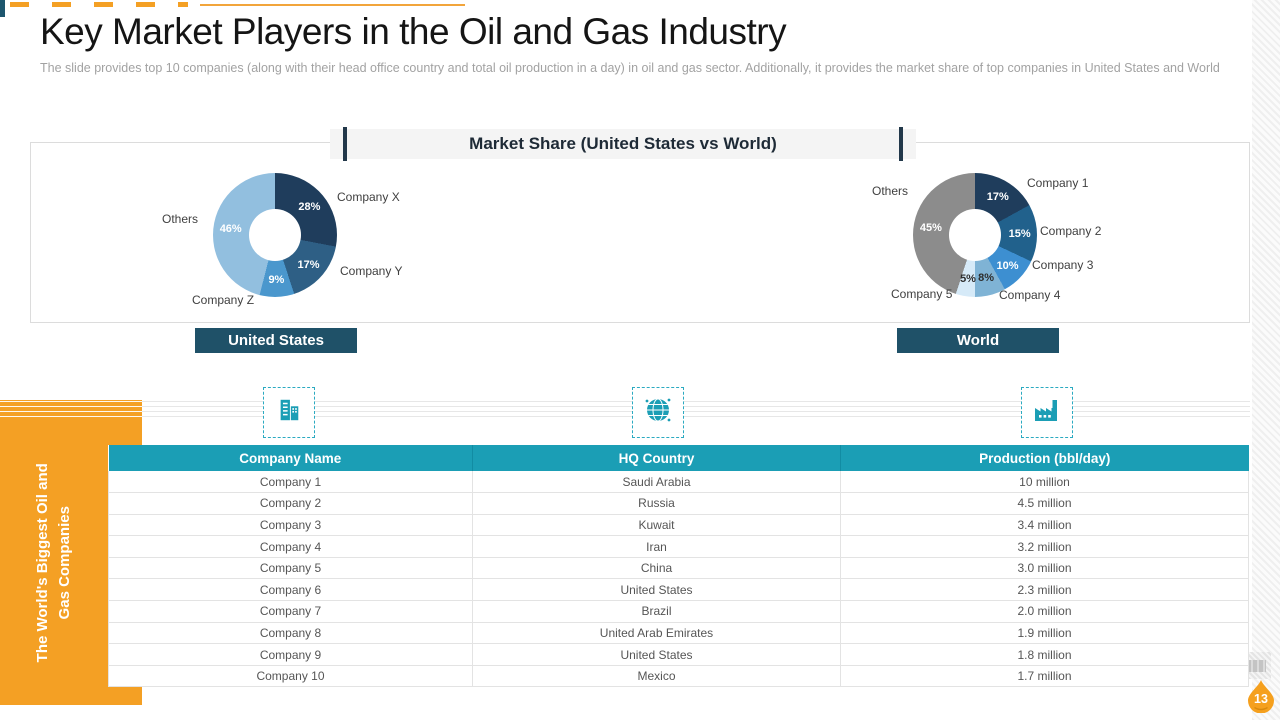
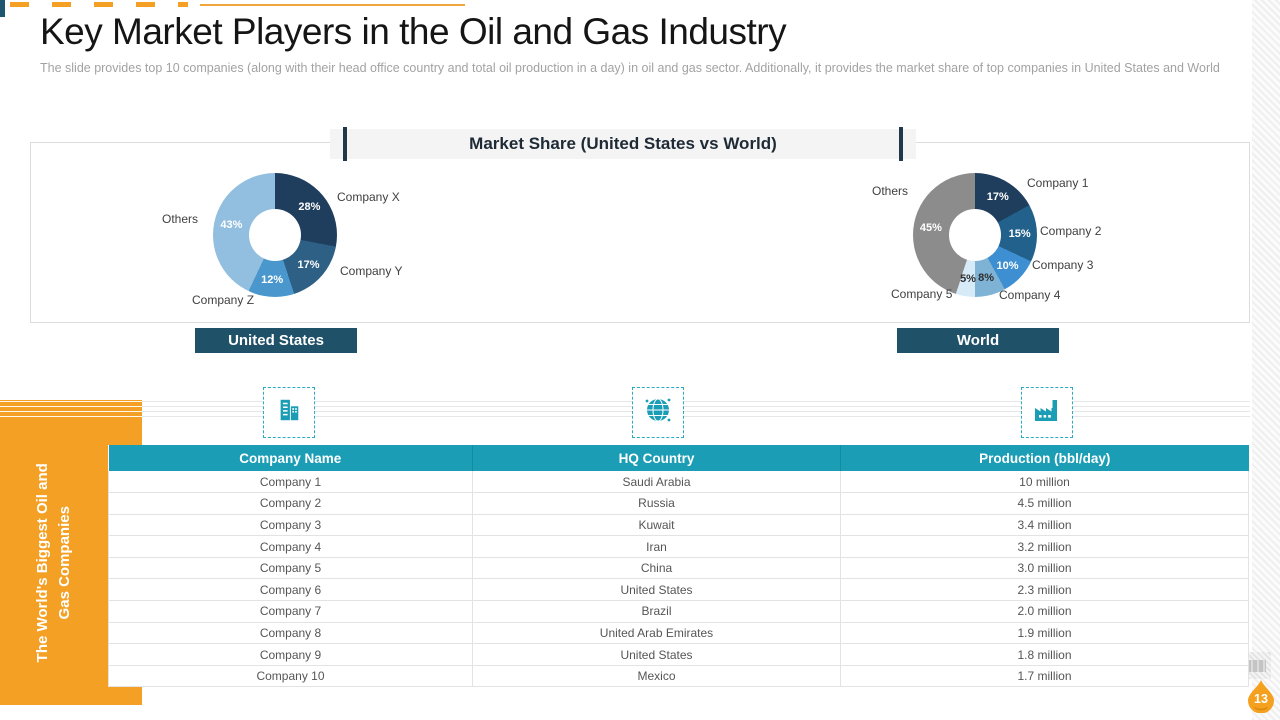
United States/Company Z: 9% -> 12%
United States/Others: 46% -> 43%
